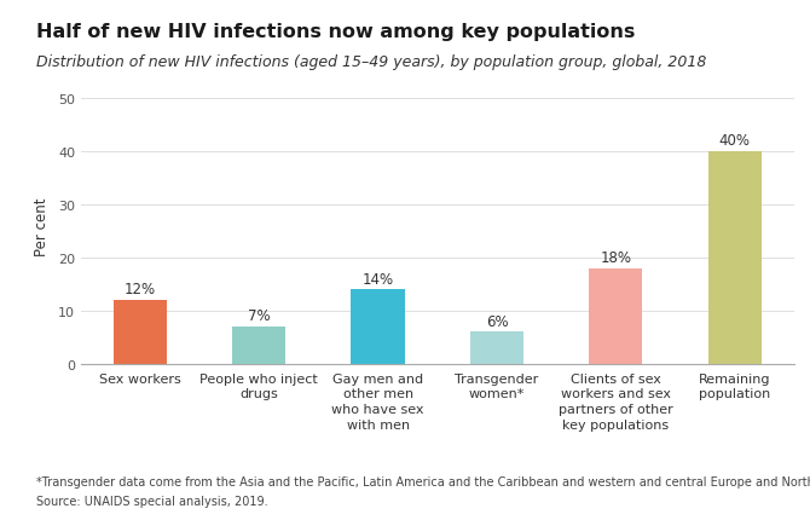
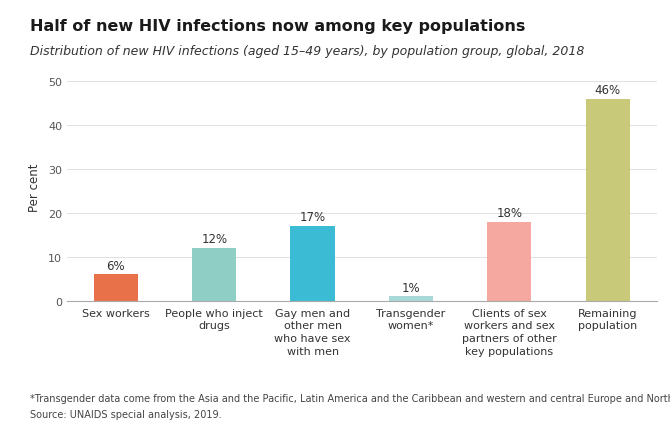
Sex workers: 12% -> 6%
People who inject drugs: 7% -> 12%
Gay men and other men who have sex with men: 14% -> 17%
Transgender women*: 6% -> 1%
Remaining population: 40% -> 46%
